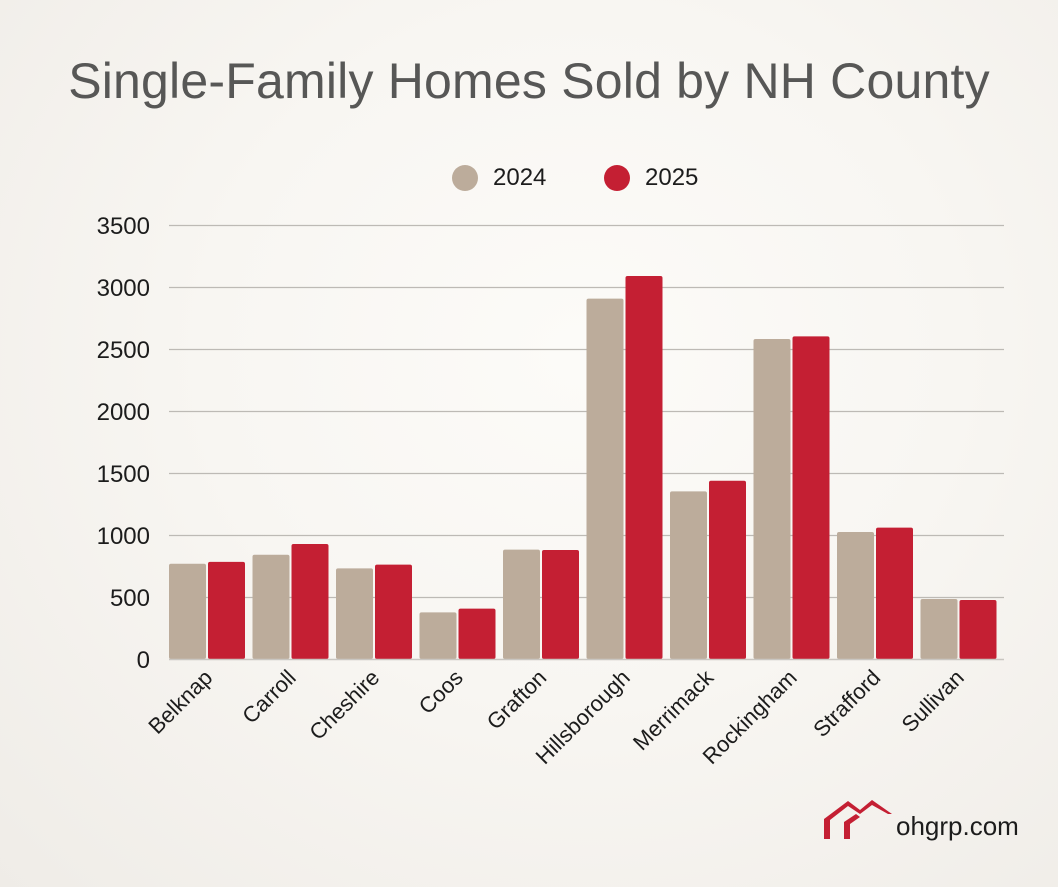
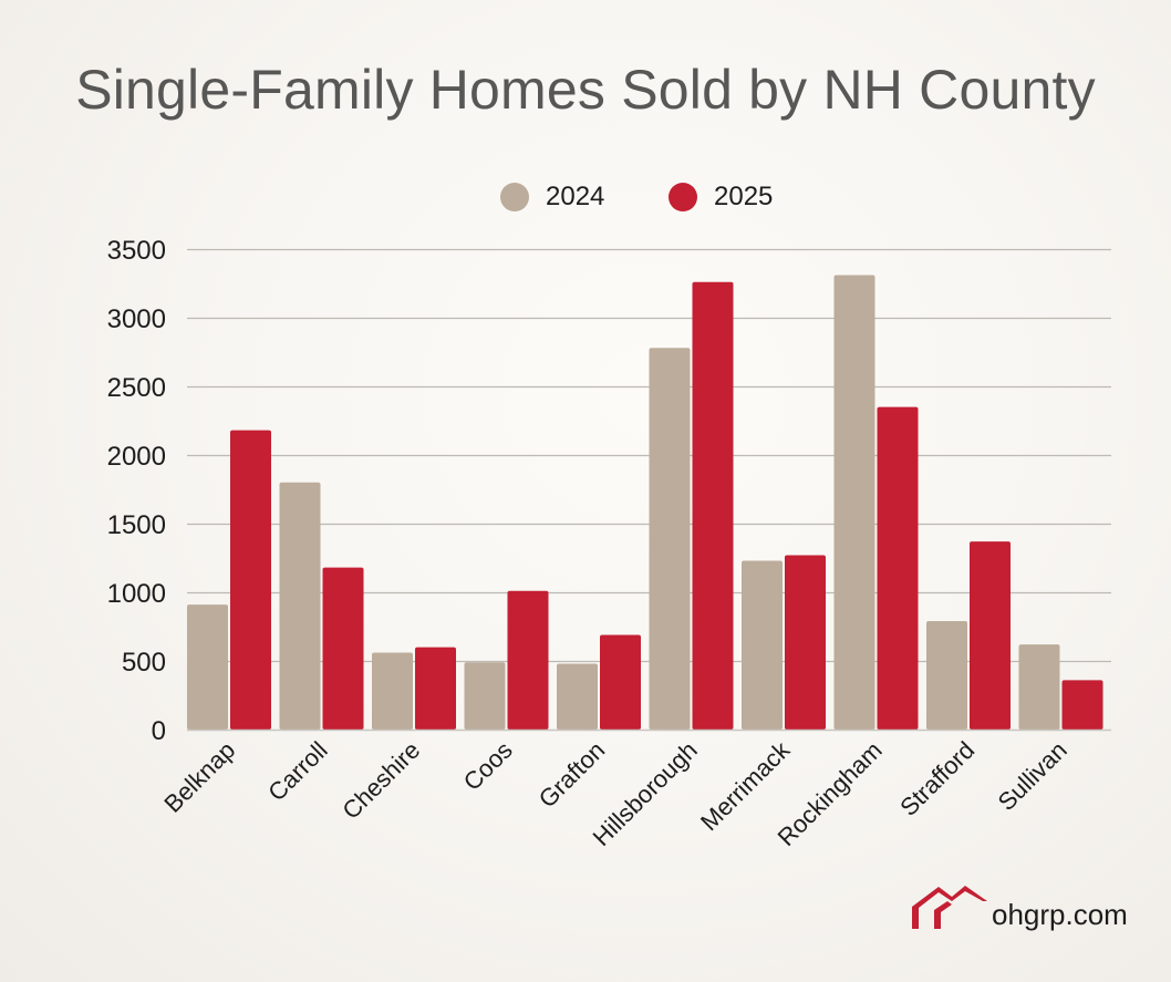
2024/Belknap: 770 -> 910
2025/Belknap: 780 -> 2180
2024/Carroll: 840 -> 1800
2025/Carroll: 930 -> 1180
2024/Cheshire: 730 -> 560
2025/Cheshire: 760 -> 600
2024/Coos: 380 -> 490
2025/Coos: 410 -> 1010
2024/Grafton: 880 -> 480
2025/Grafton: 880 -> 690
2024/Hillsborough: 2910 -> 2780
2025/Hillsborough: 3090 -> 3260
2024/Merrimack: 1350 -> 1230
2025/Merrimack: 1440 -> 1270
2024/Rockingham: 2580 -> 3310
2025/Rockingham: 2600 -> 2350
2024/Strafford: 1020 -> 790
2025/Strafford: 1060 -> 1370
2024/Sullivan: 480 -> 620
2025/Sullivan: 480 -> 360
